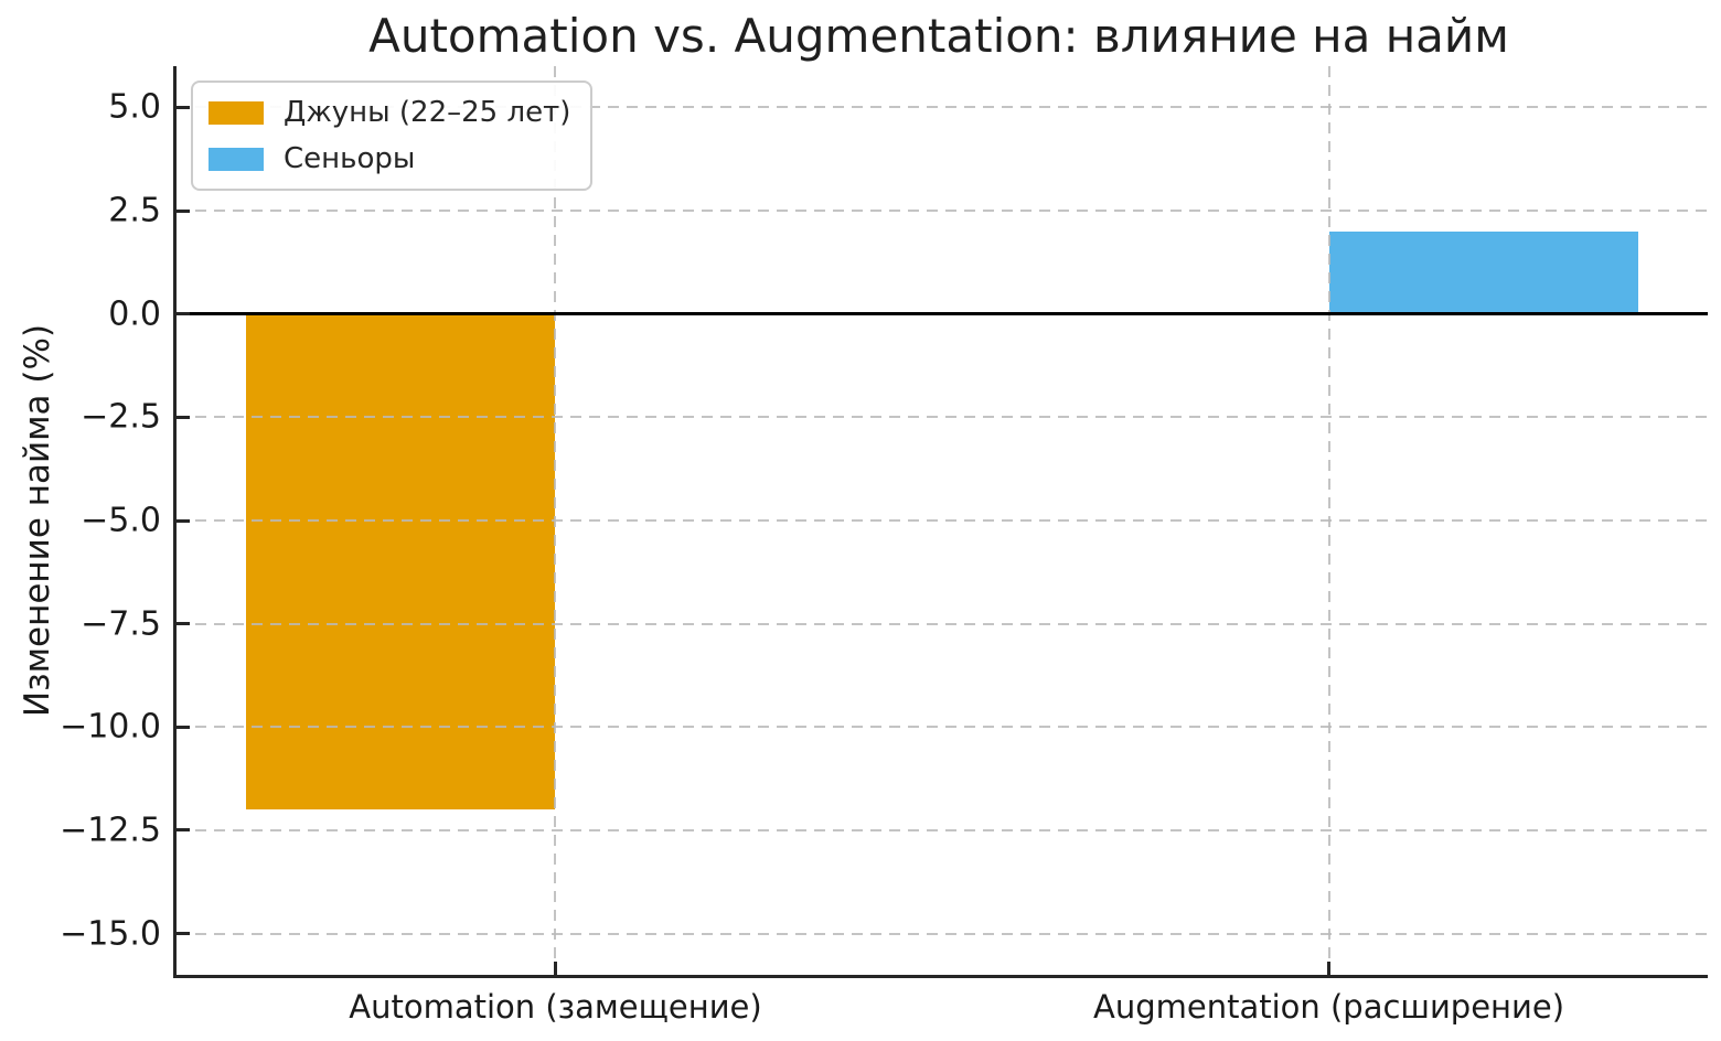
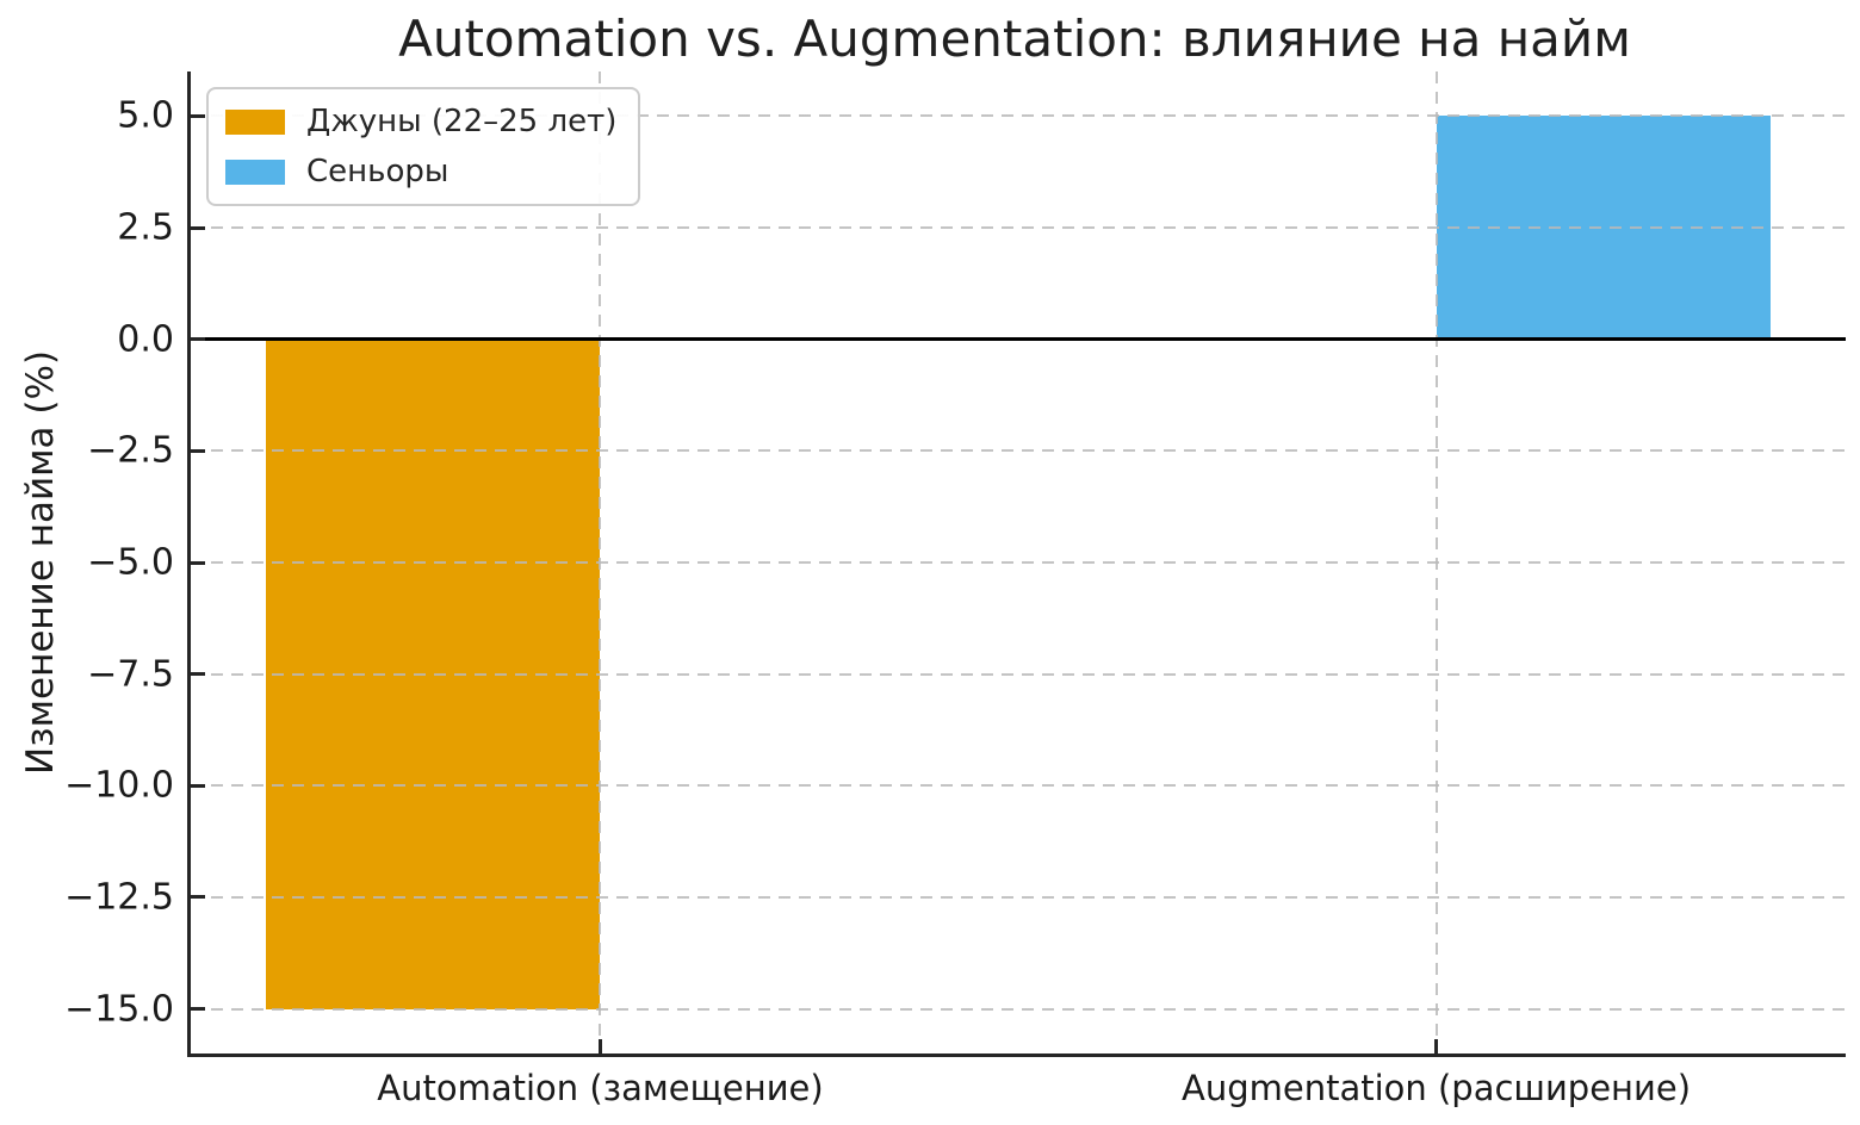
Джуны (22–25 лет)/Automation (замещение): -12 -> -15
Сеньоры/Augmentation (расширение): 2 -> 5
